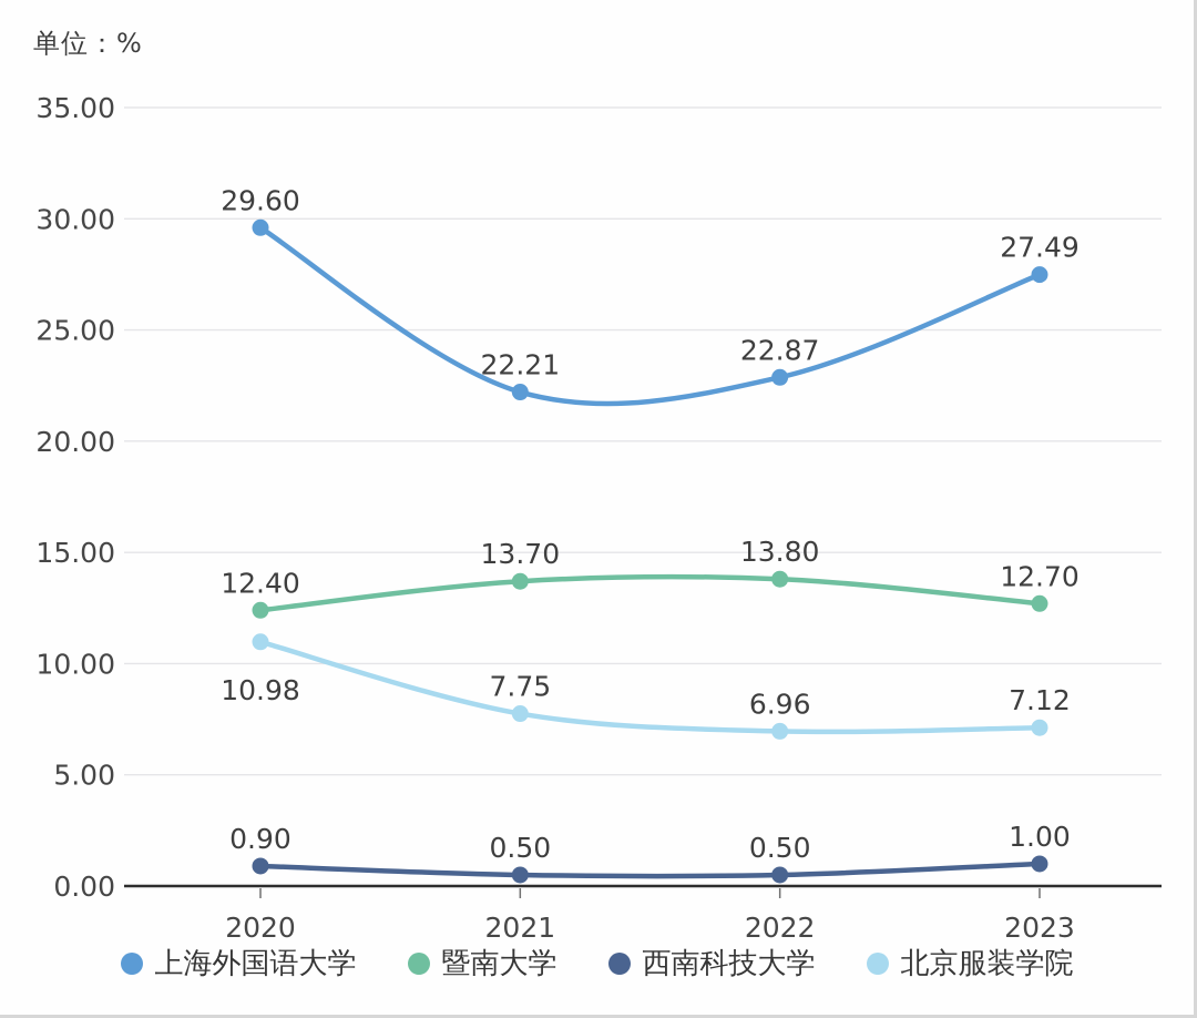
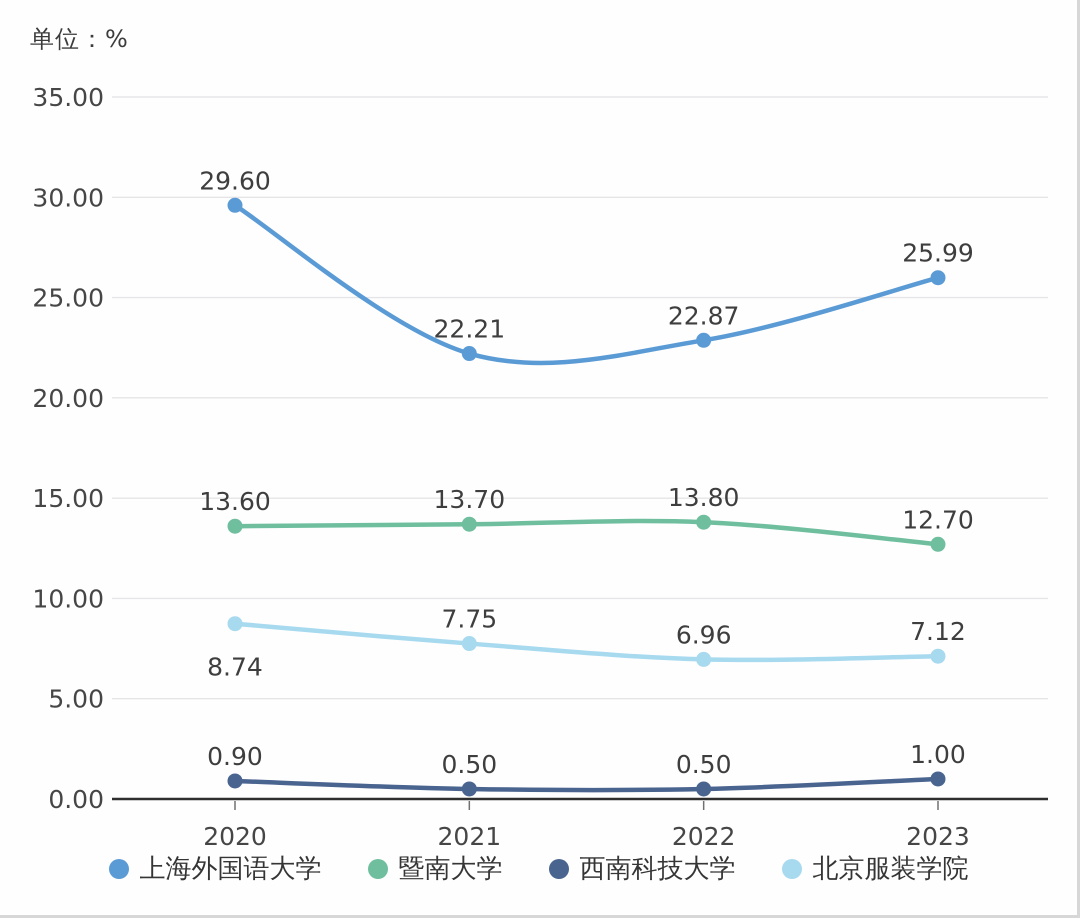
暨南大学/2020: 12.40 -> 13.60
北京服装学院/2020: 10.98 -> 8.74
上海外国语大学/2023: 27.49 -> 25.99
